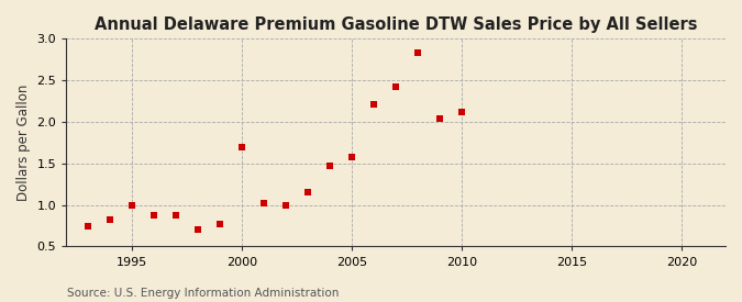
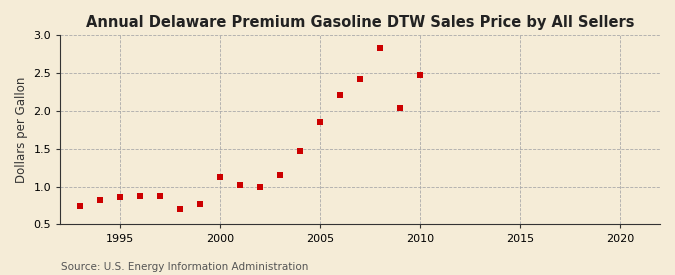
1995: 1.00 -> 0.86
2000: 1.70 -> 1.13
2005: 1.58 -> 1.85
2010: 2.12 -> 2.47
